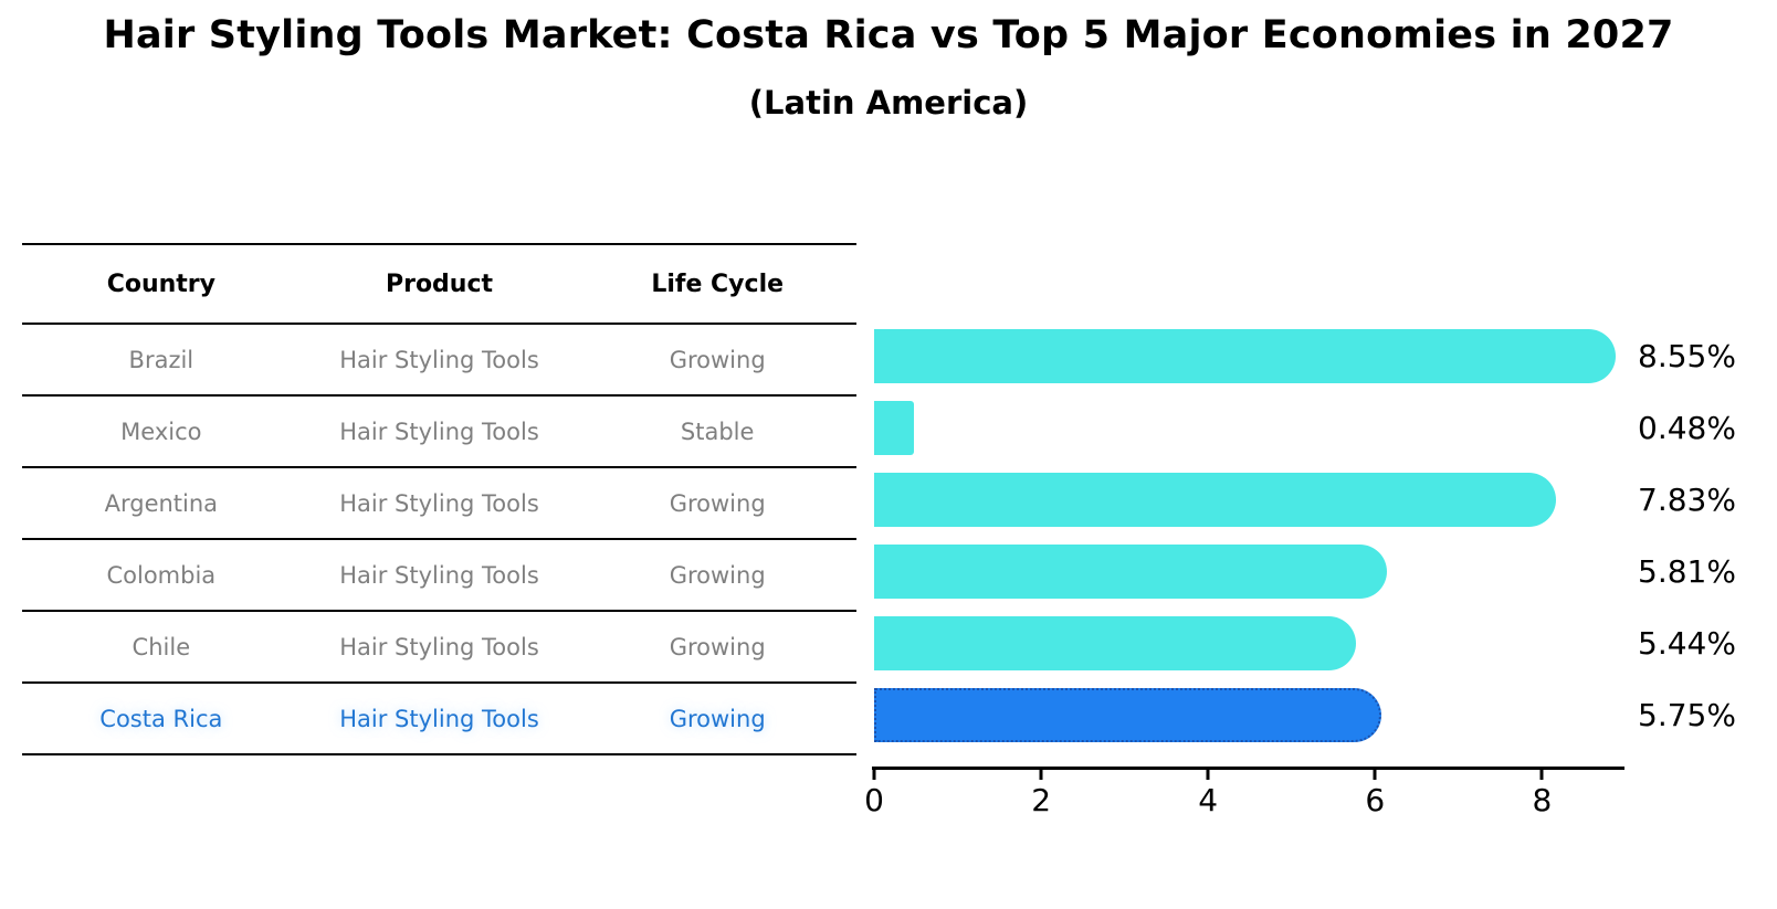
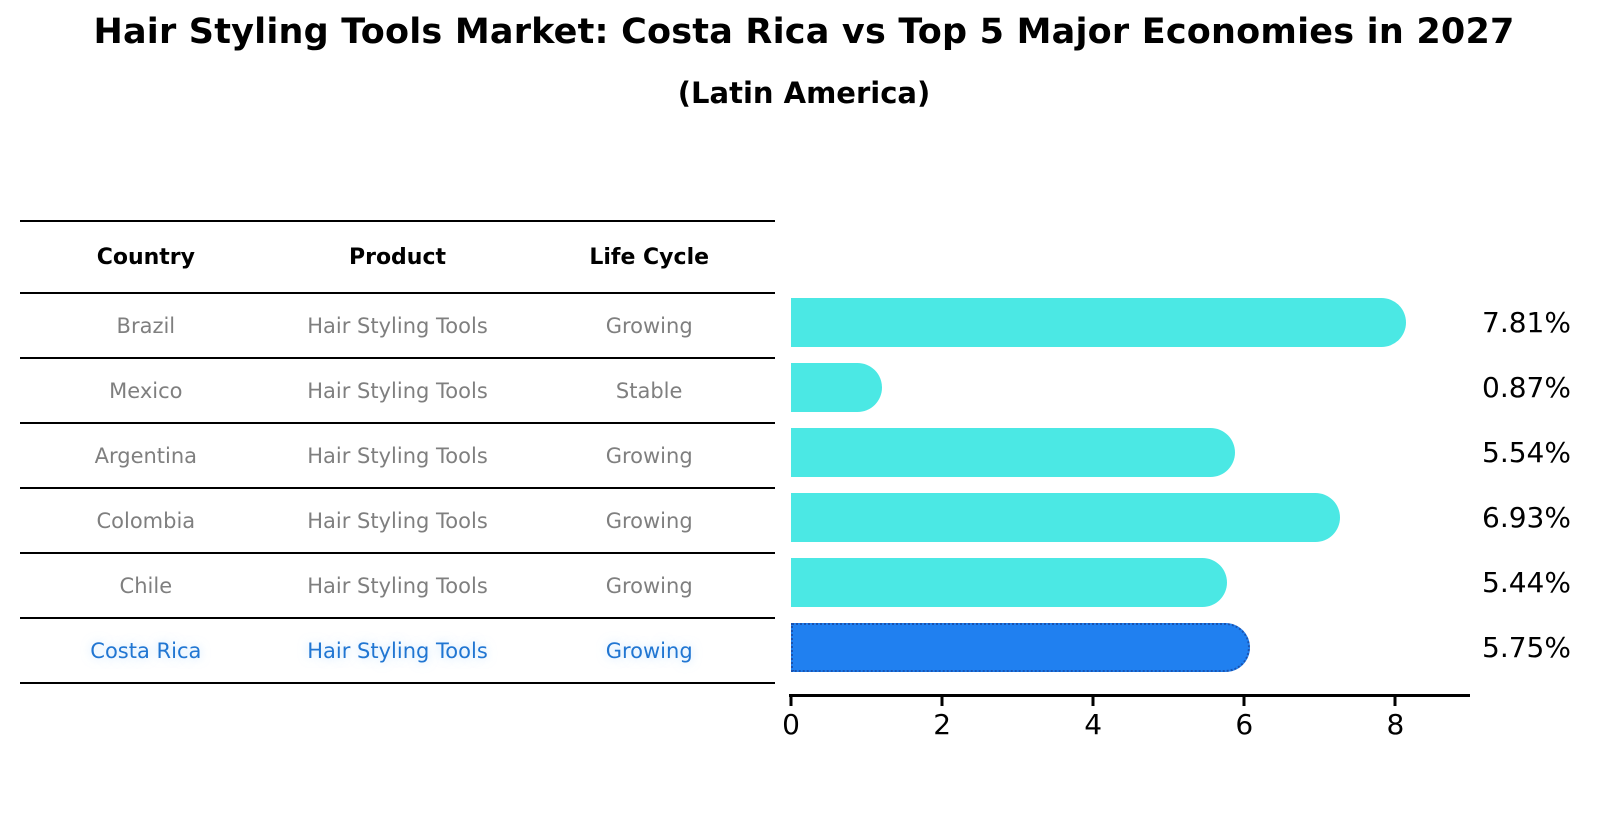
Brazil: 8.55% -> 7.81%
Mexico: 0.48% -> 0.87%
Argentina: 7.83% -> 5.54%
Colombia: 5.81% -> 6.93%
